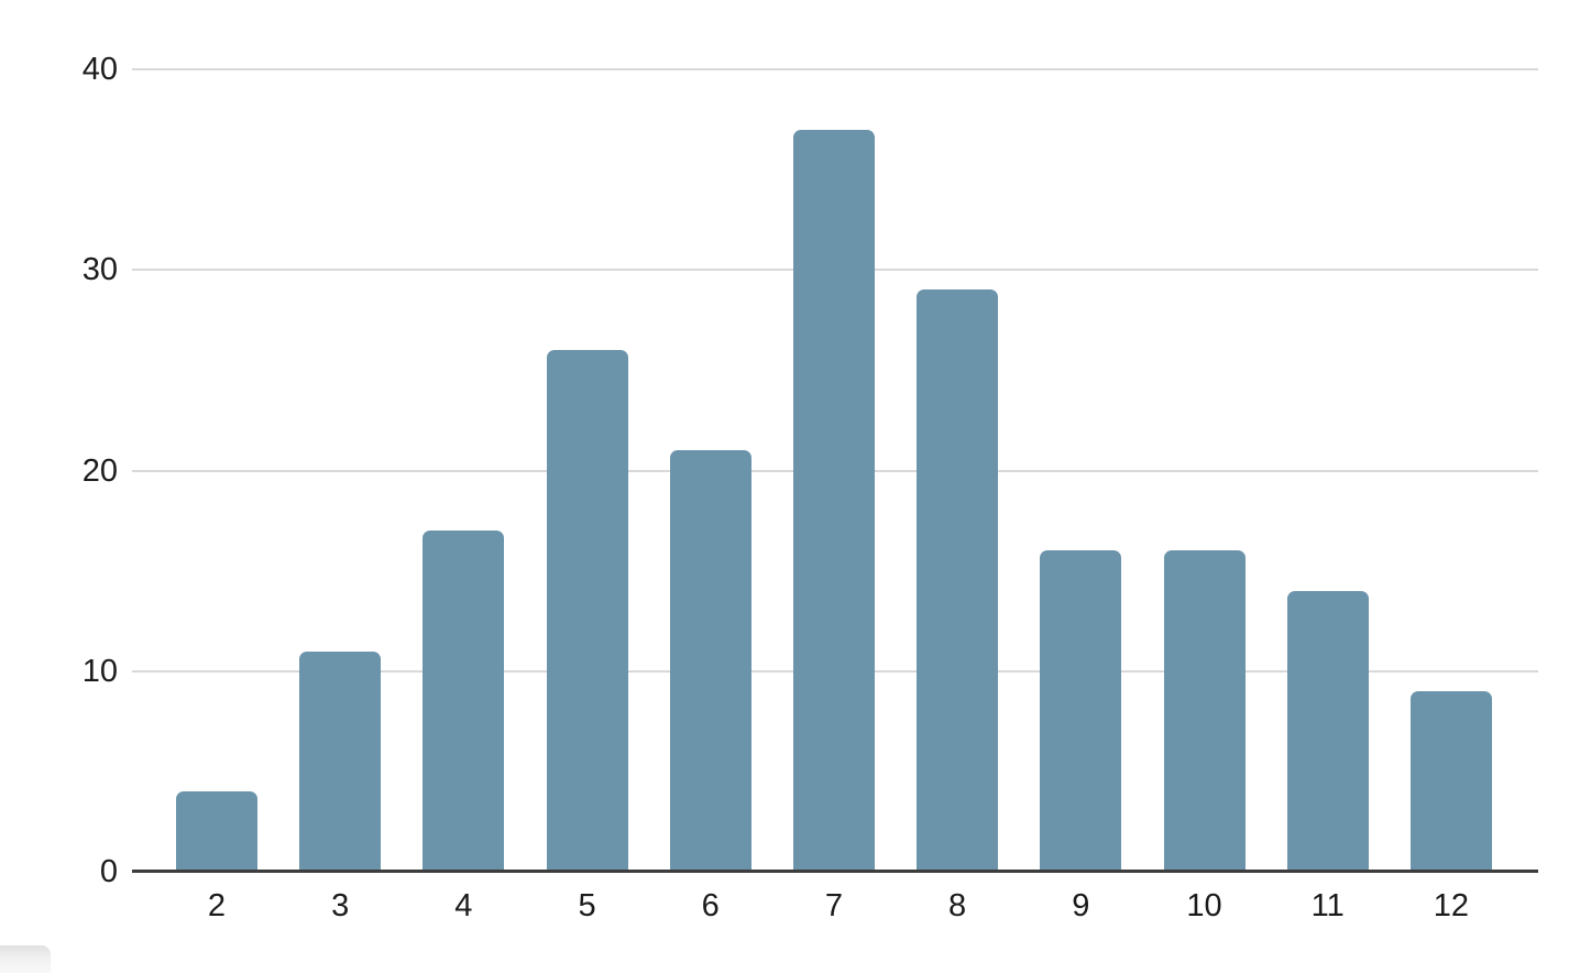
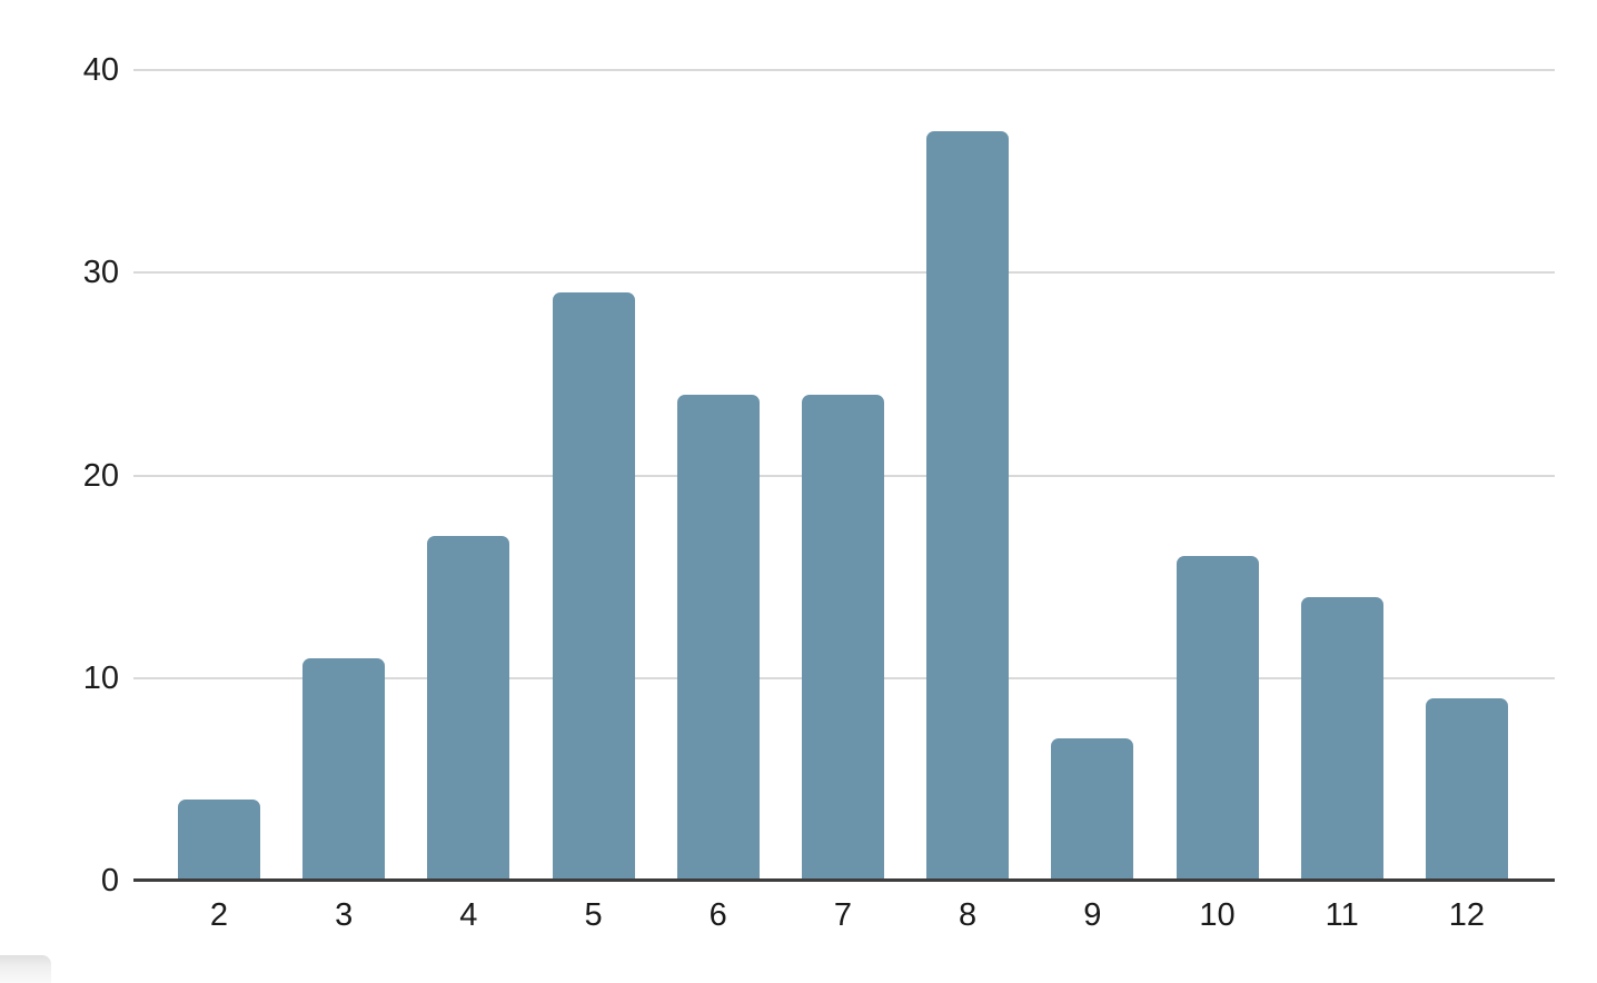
5: 26 -> 29
6: 21 -> 24
7: 37 -> 24
8: 29 -> 37
9: 16 -> 7
